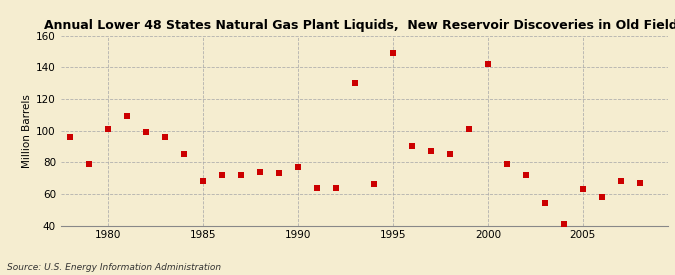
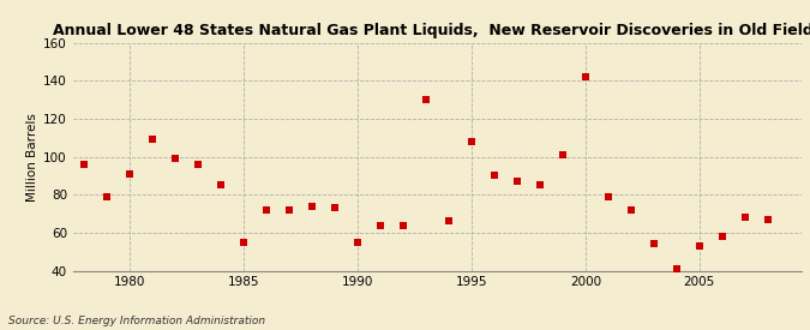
1980: 101 -> 91
1985: 68 -> 55
1990: 77 -> 55
1995: 149 -> 108
2005: 63 -> 53
